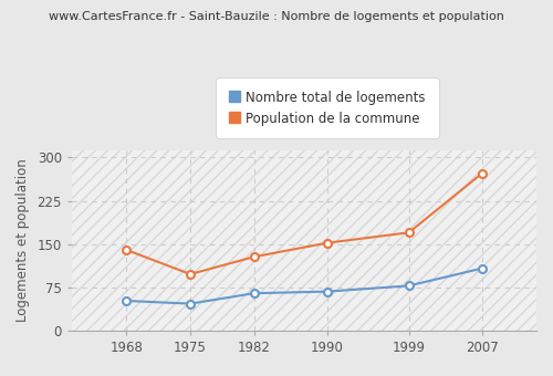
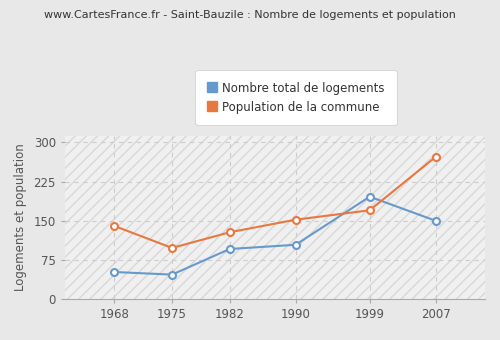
Nombre total de logements/1982: 65 -> 96
Nombre total de logements/1990: 68 -> 104
Nombre total de logements/1999: 78 -> 196
Nombre total de logements/2007: 108 -> 150
